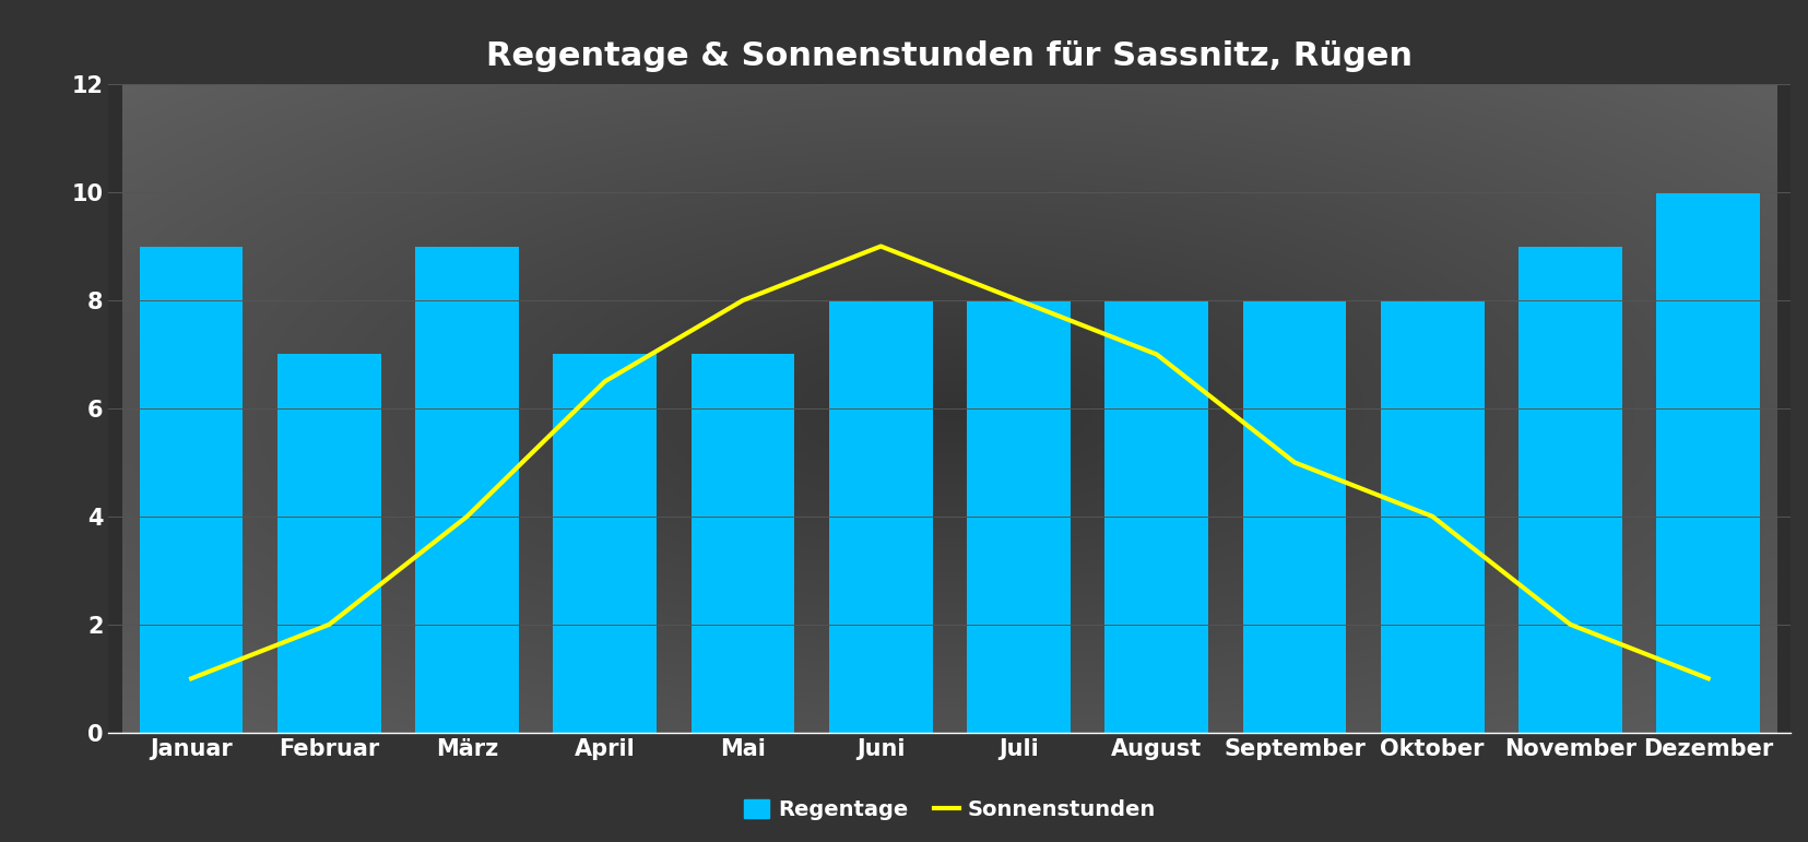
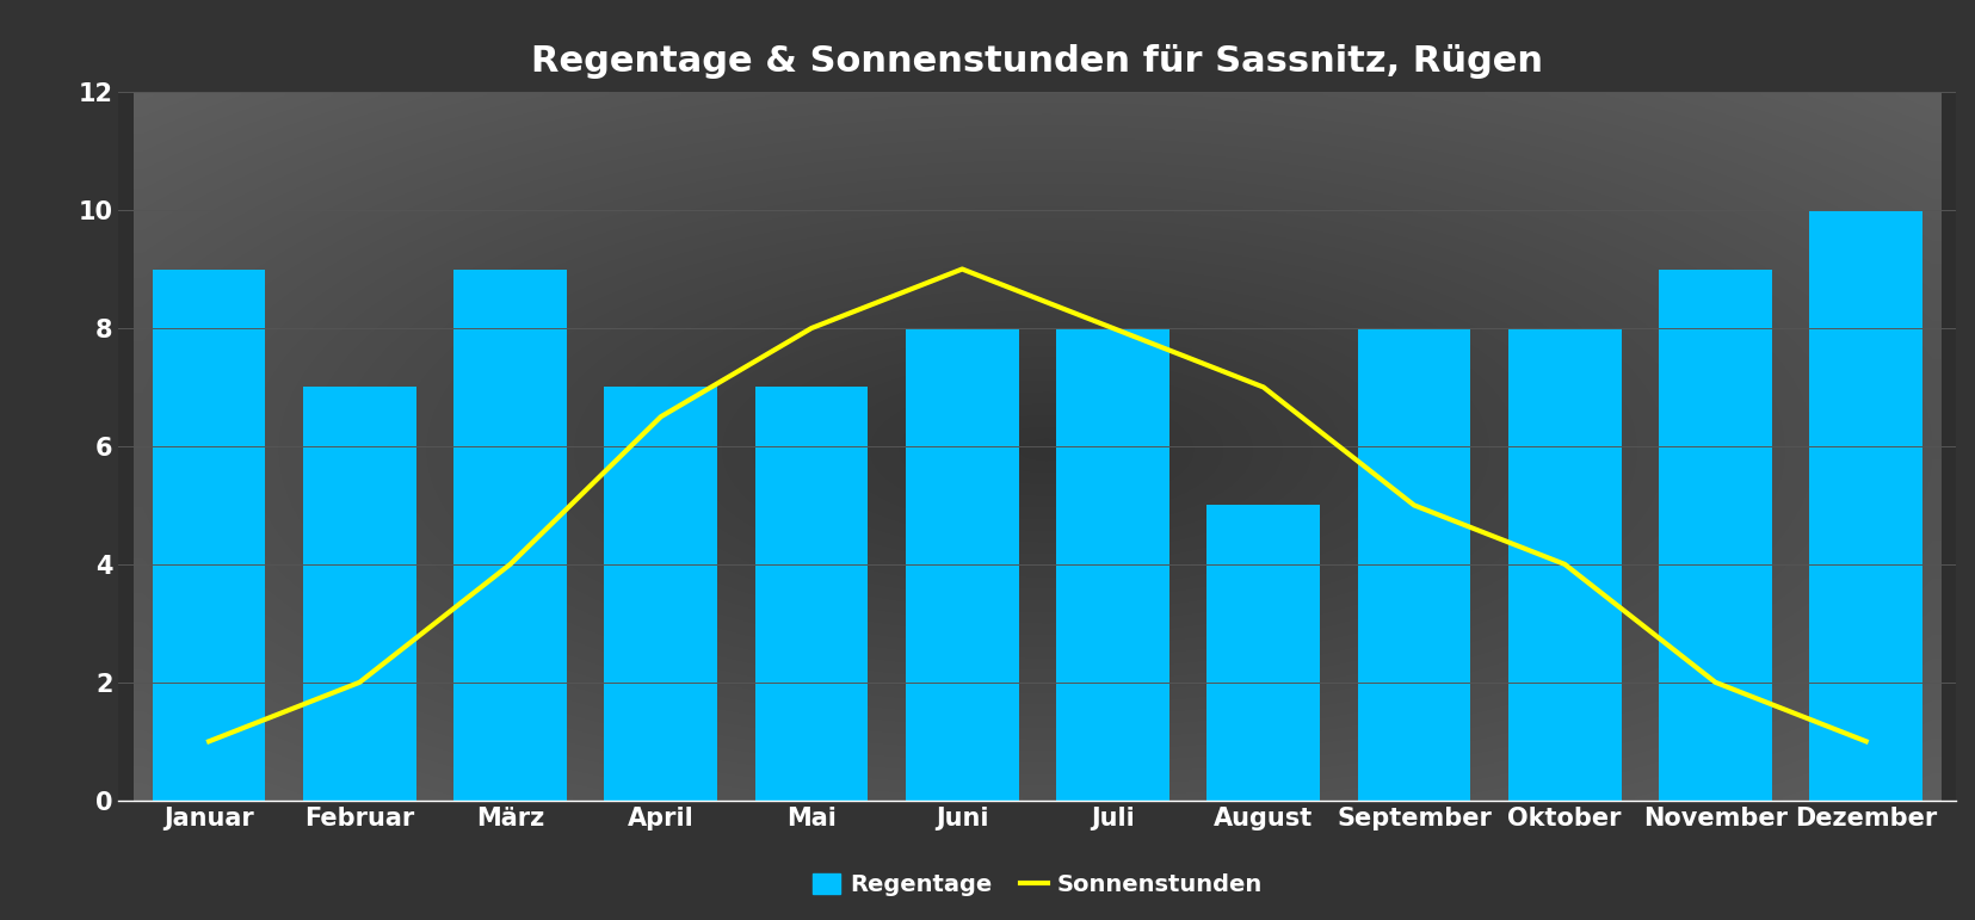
Regentage/August: 8 -> 5
